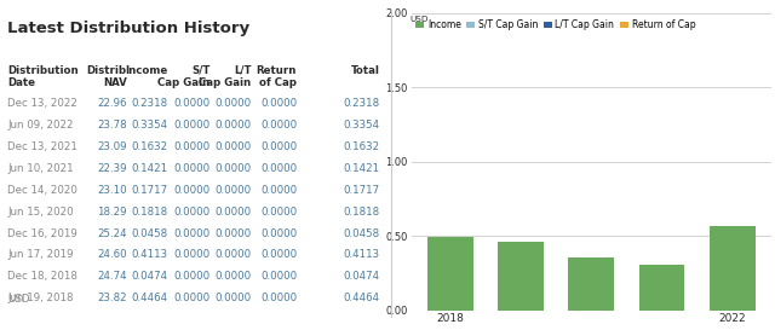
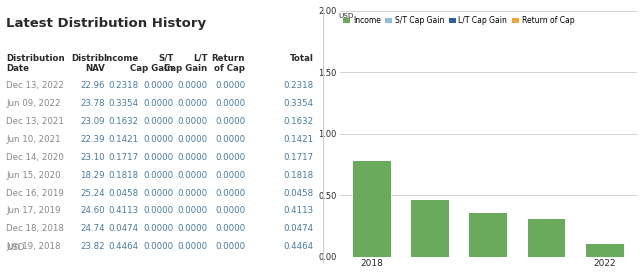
2018: 0.49 -> 0.78
2022: 0.57 -> 0.10
